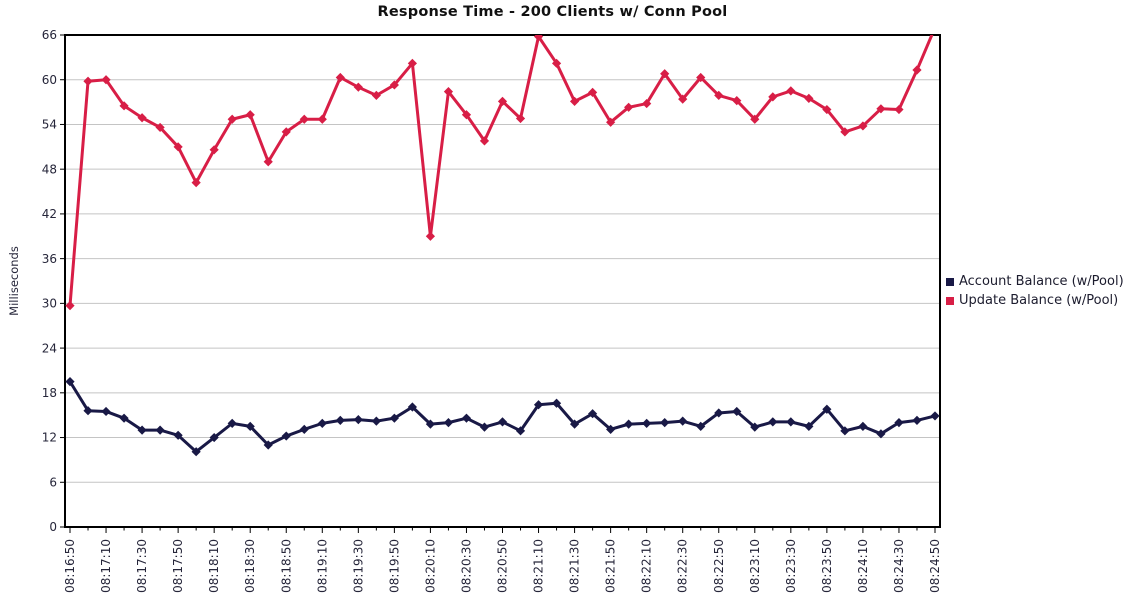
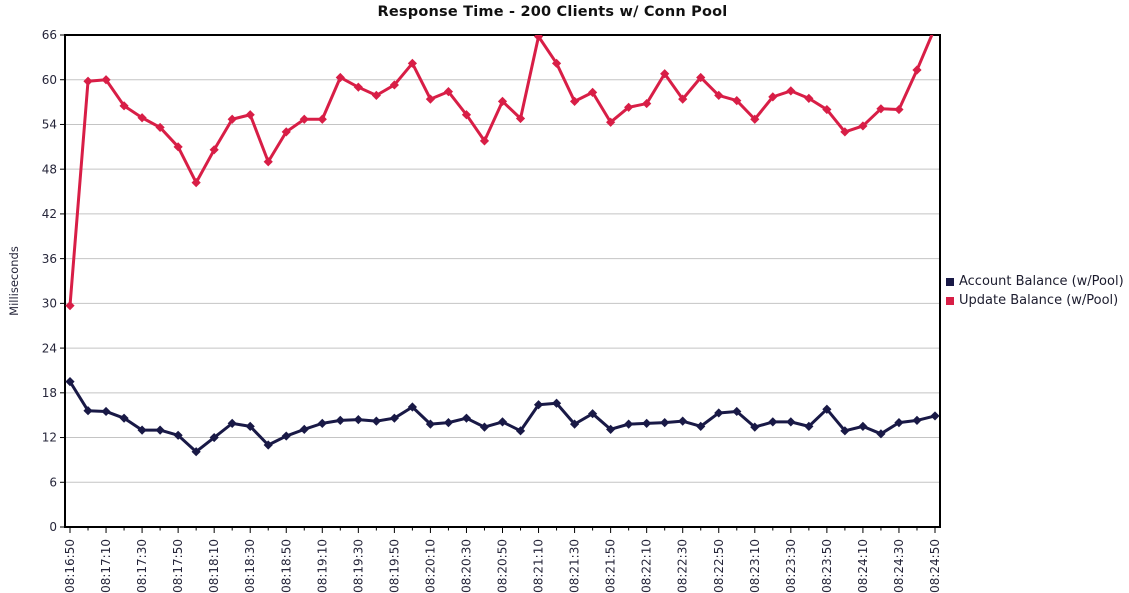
Update Balance (w/Pool)/08:20:10: 39 -> 57
